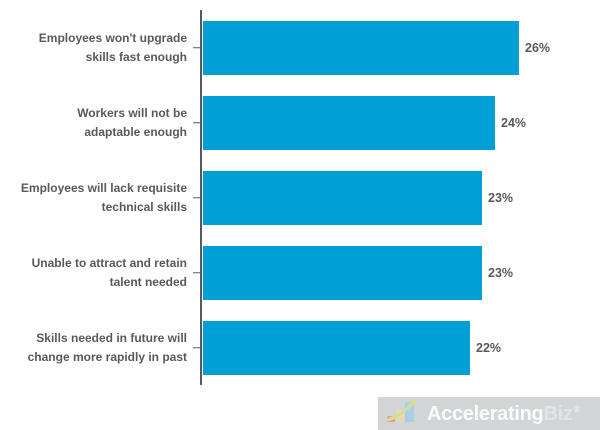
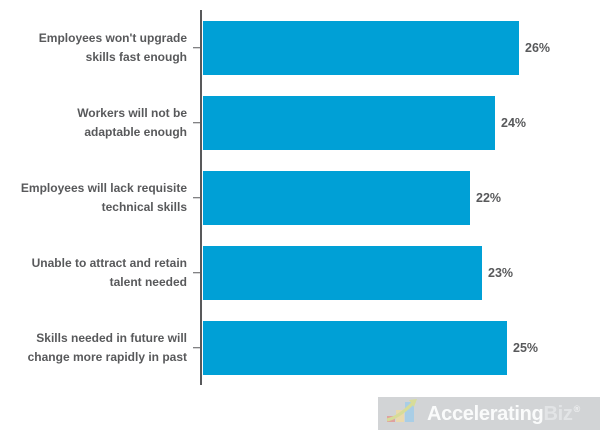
Employees will lack requisite technical skills: 23% -> 22%
Skills needed in future will change more rapidly in past: 22% -> 25%
